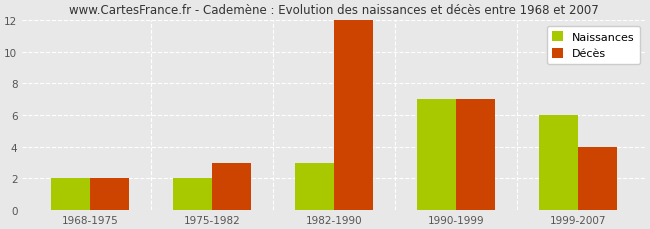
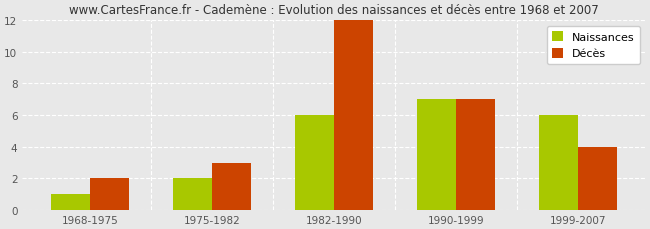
Naissances/1968-1975: 2 -> 1
Naissances/1982-1990: 3 -> 6
